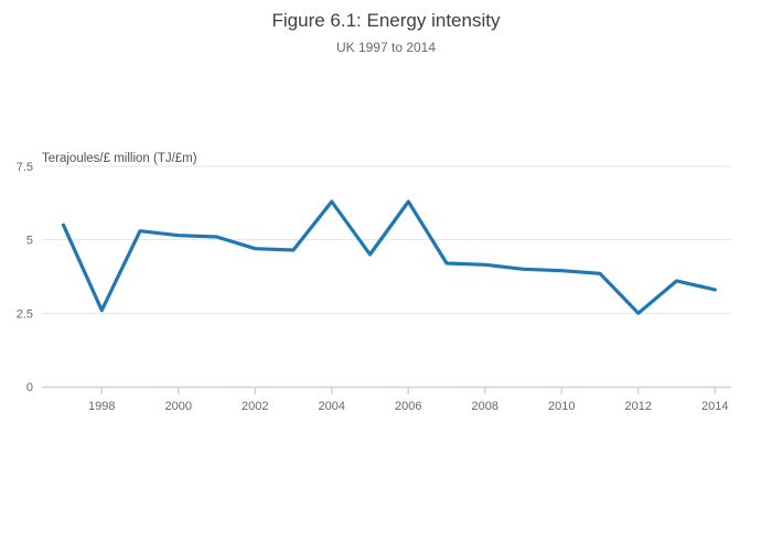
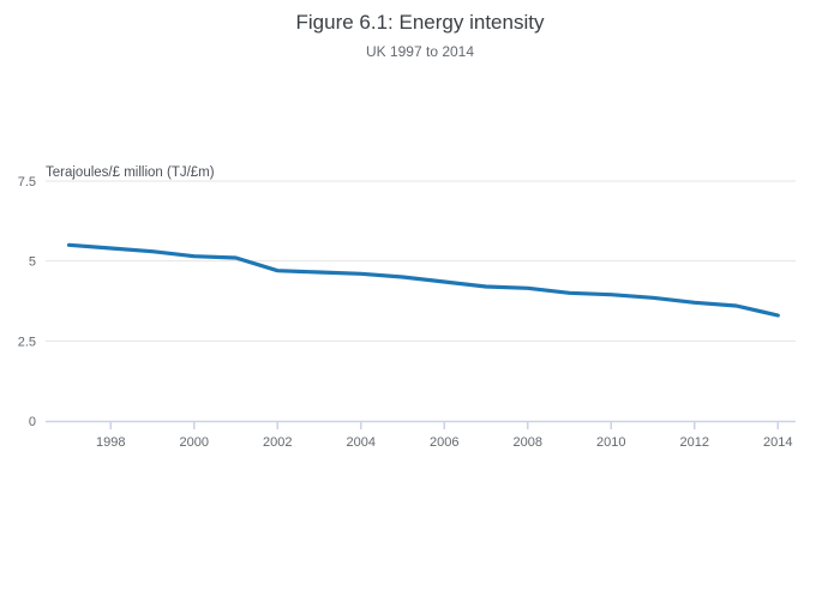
1998: 2.6 -> 5.4
2004: 6.3 -> 4.6
2006: 6.3 -> 4.3
2012: 2.5 -> 3.7
